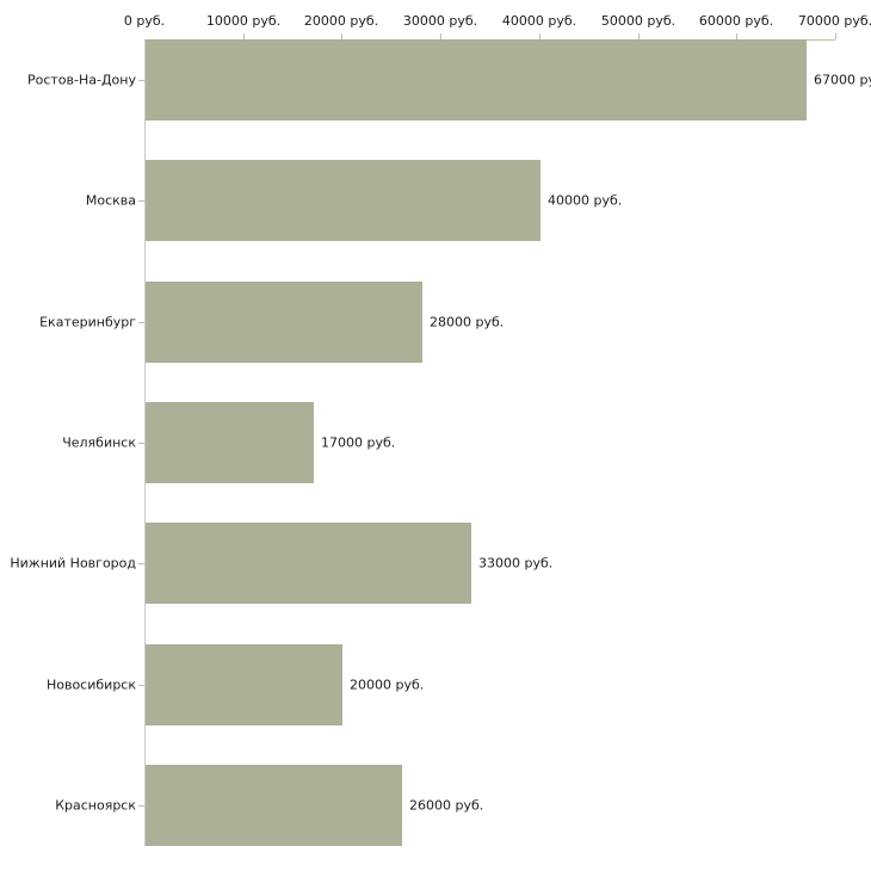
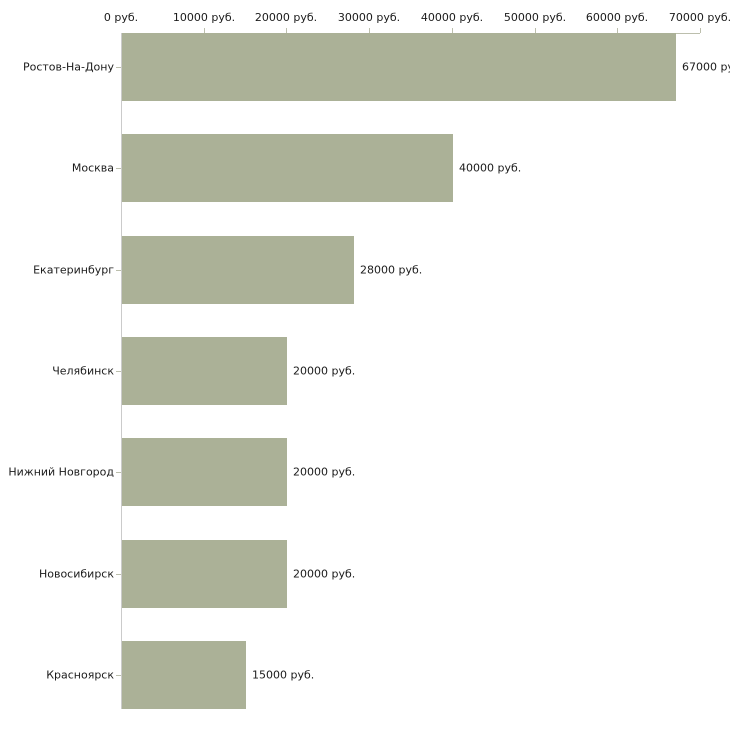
Челябинск: 17000 -> 20000
Нижний Новгород: 33000 -> 20000
Красноярск: 26000 -> 15000
